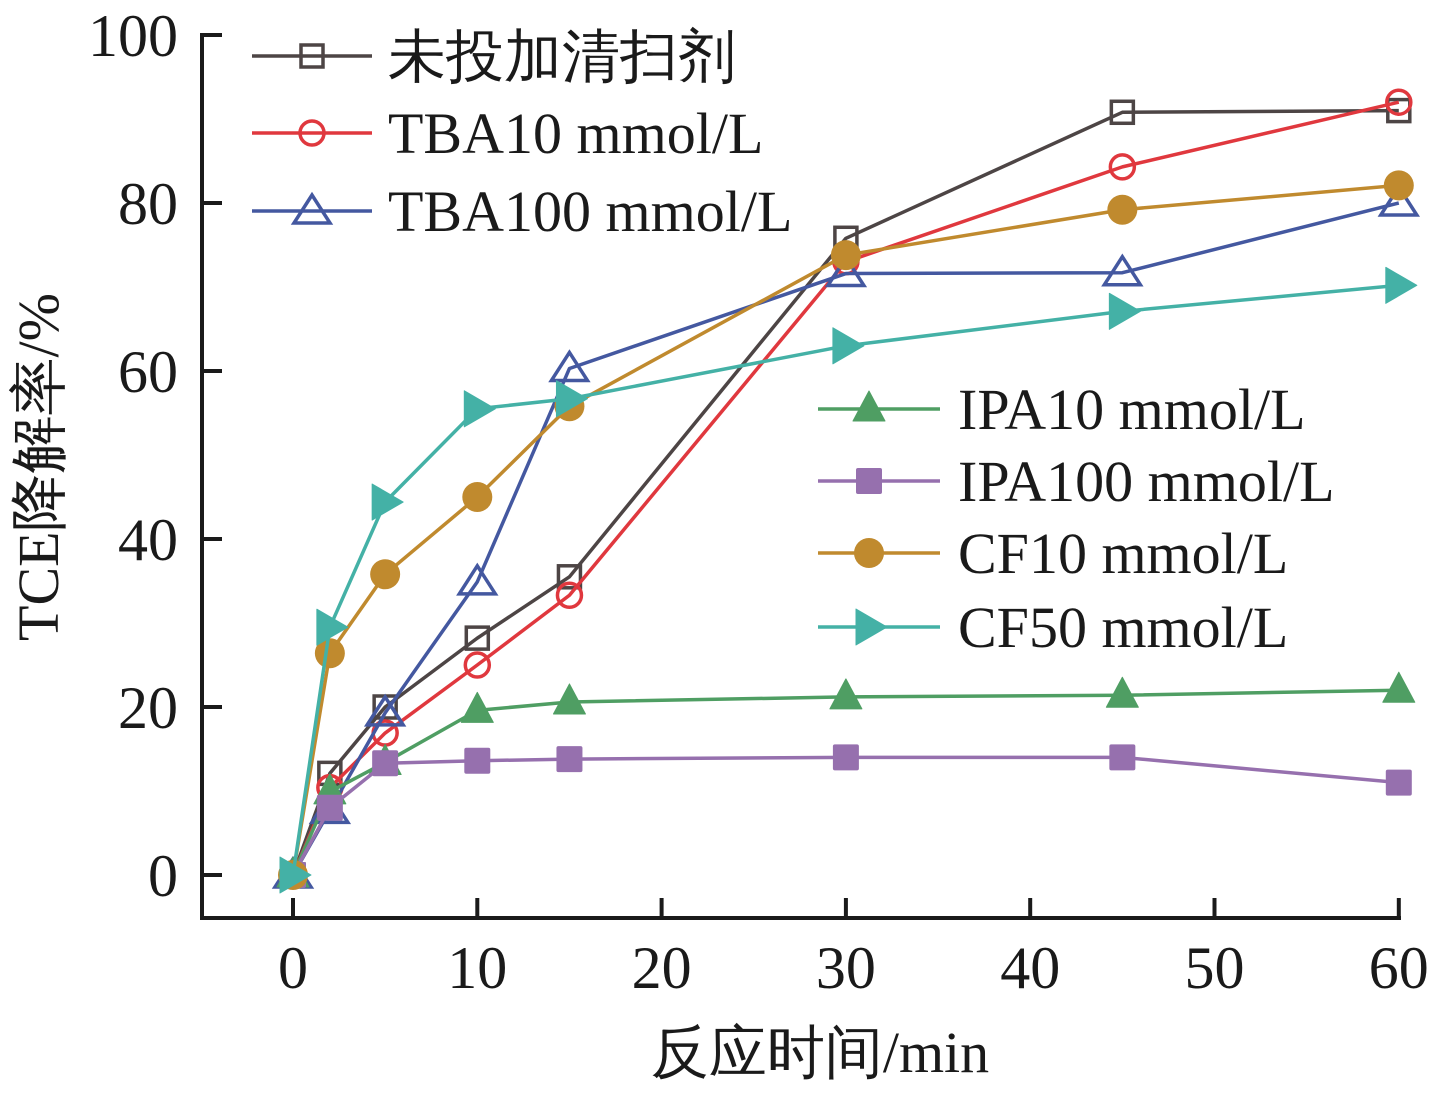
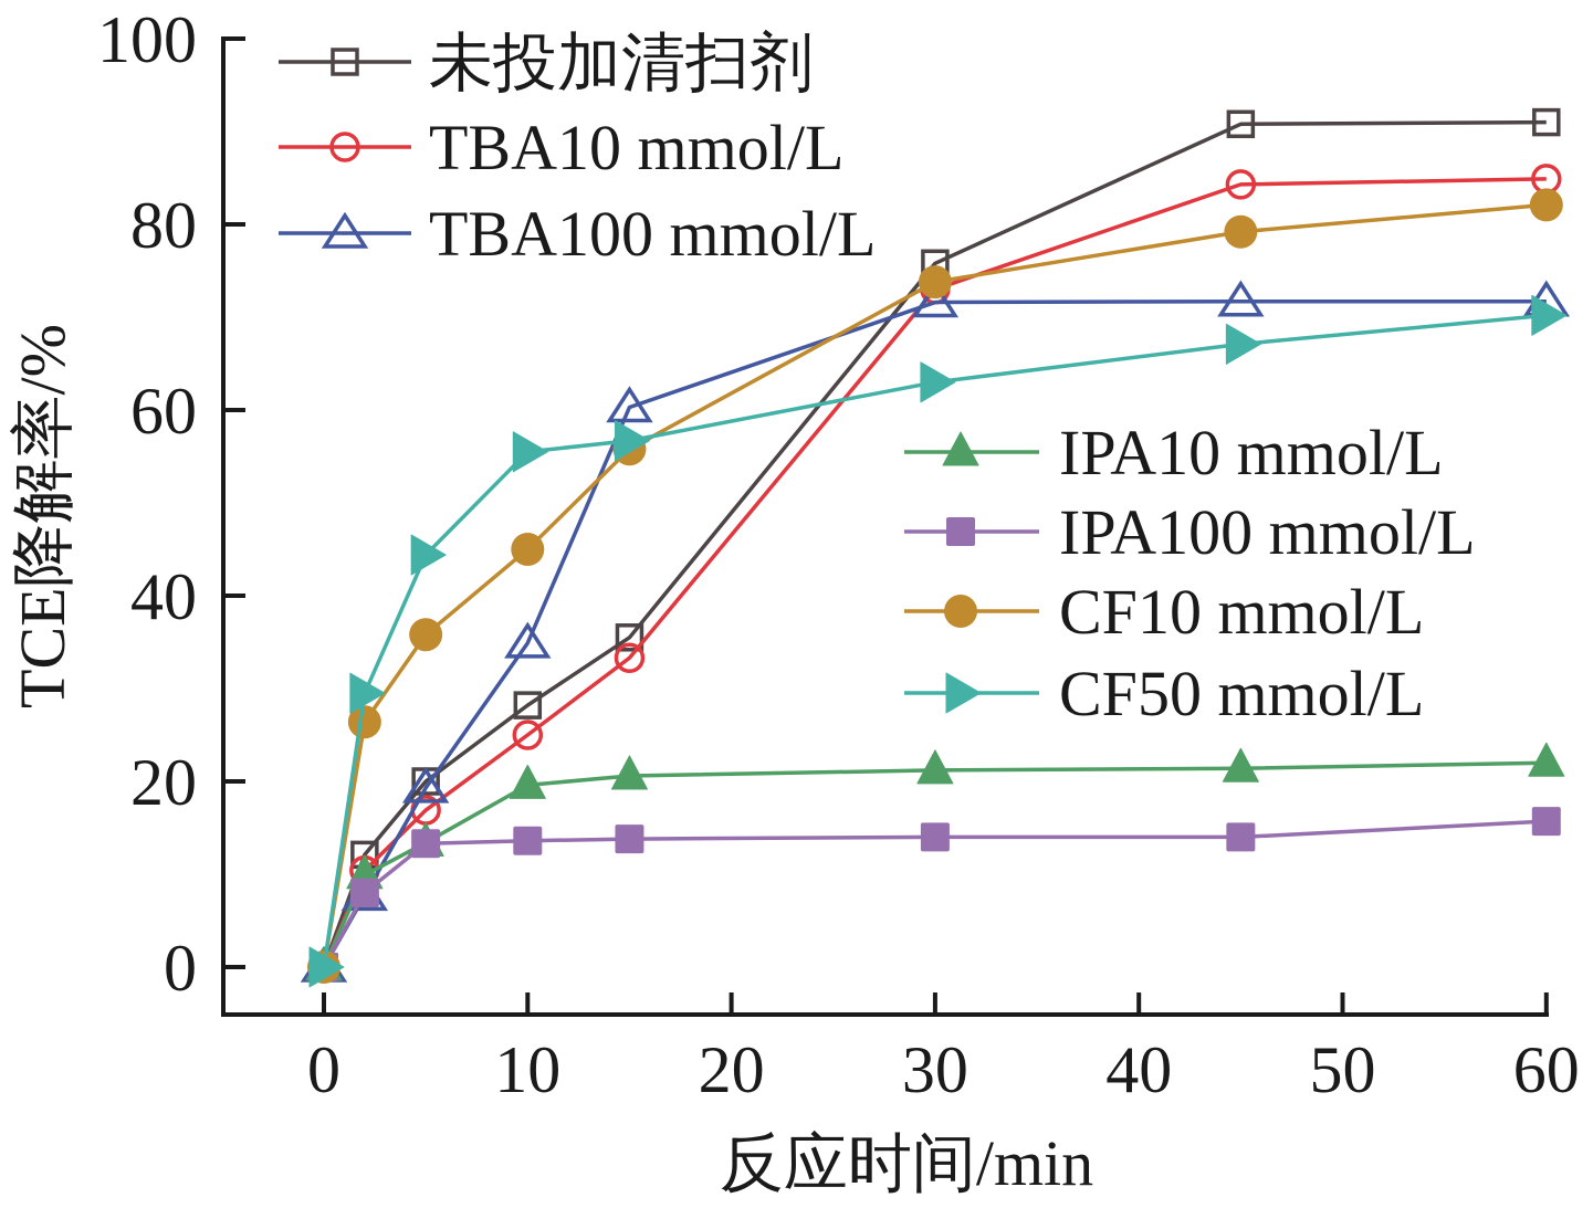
TBA10 mmol/L/60: 92 -> 85
TBA100 mmol/L/60: 80 -> 72
IPA100 mmol/L/60: 11 -> 16
